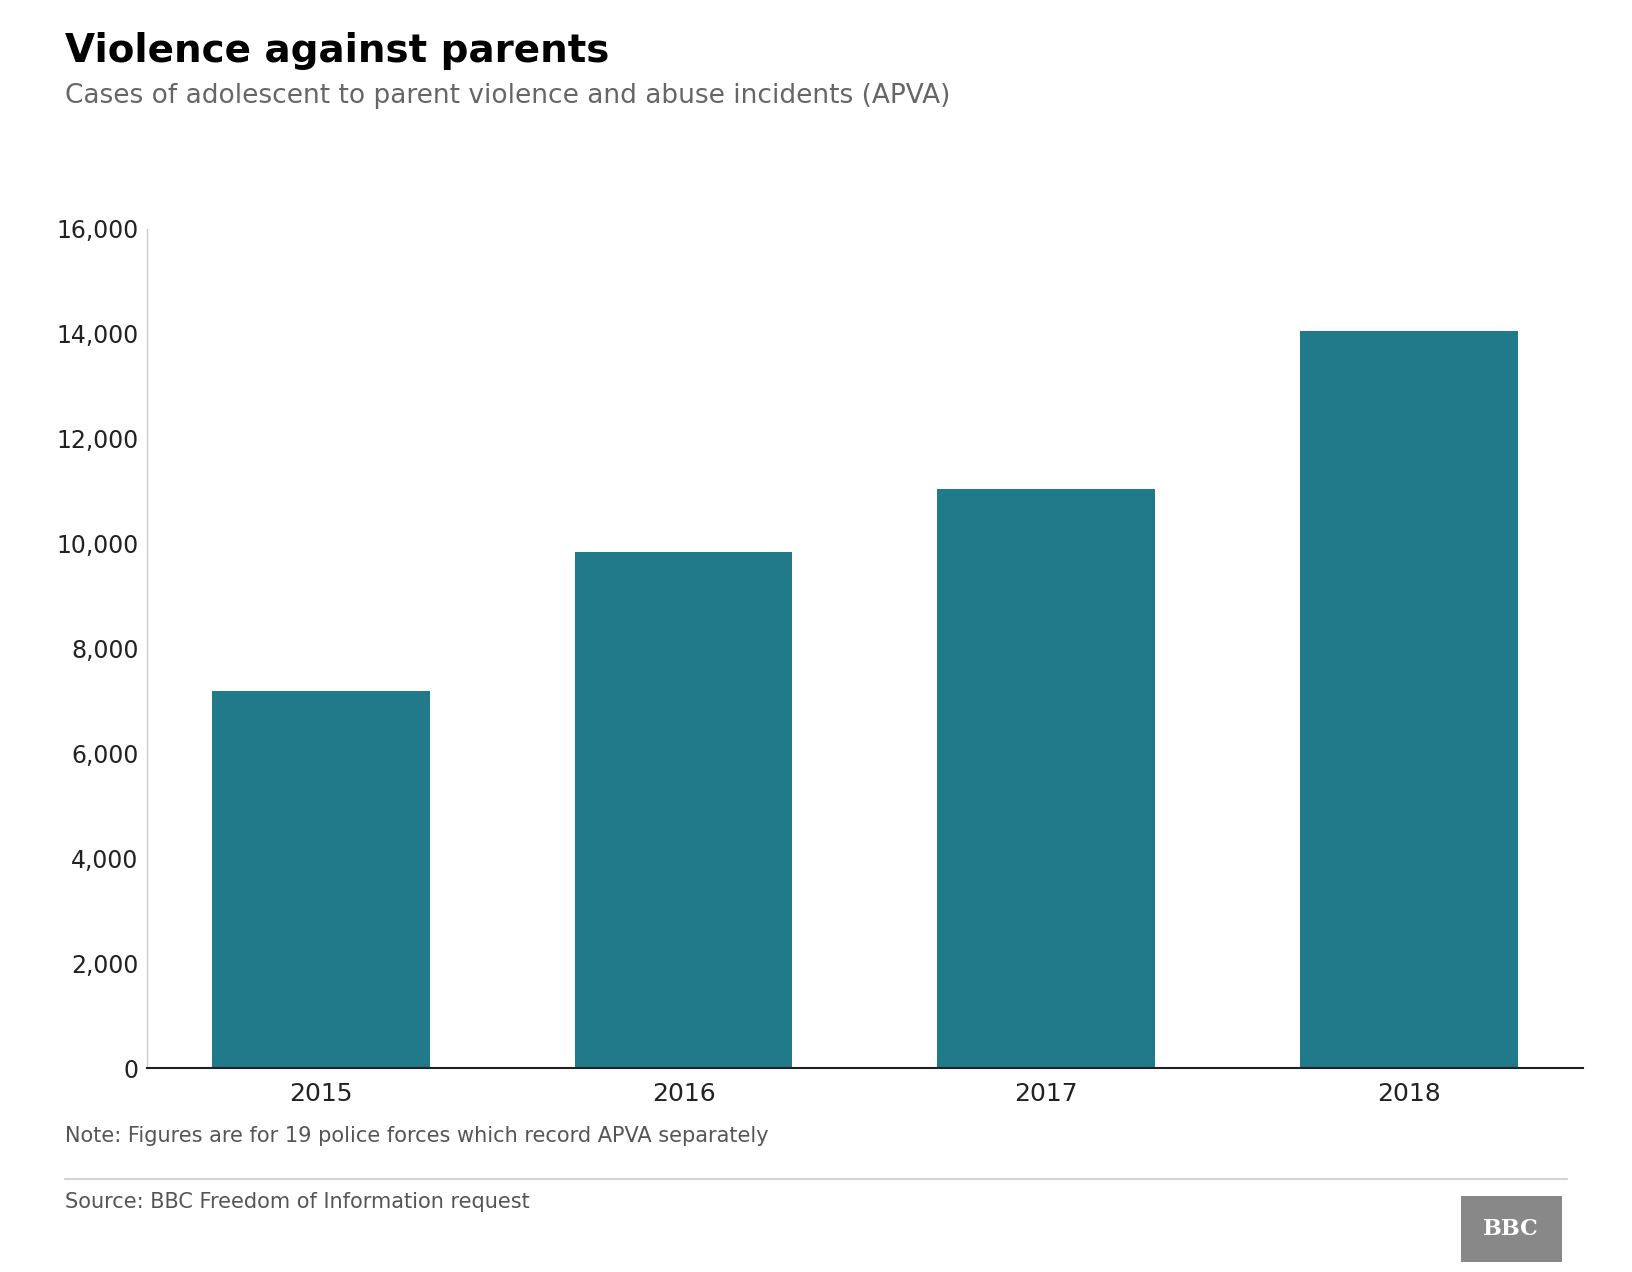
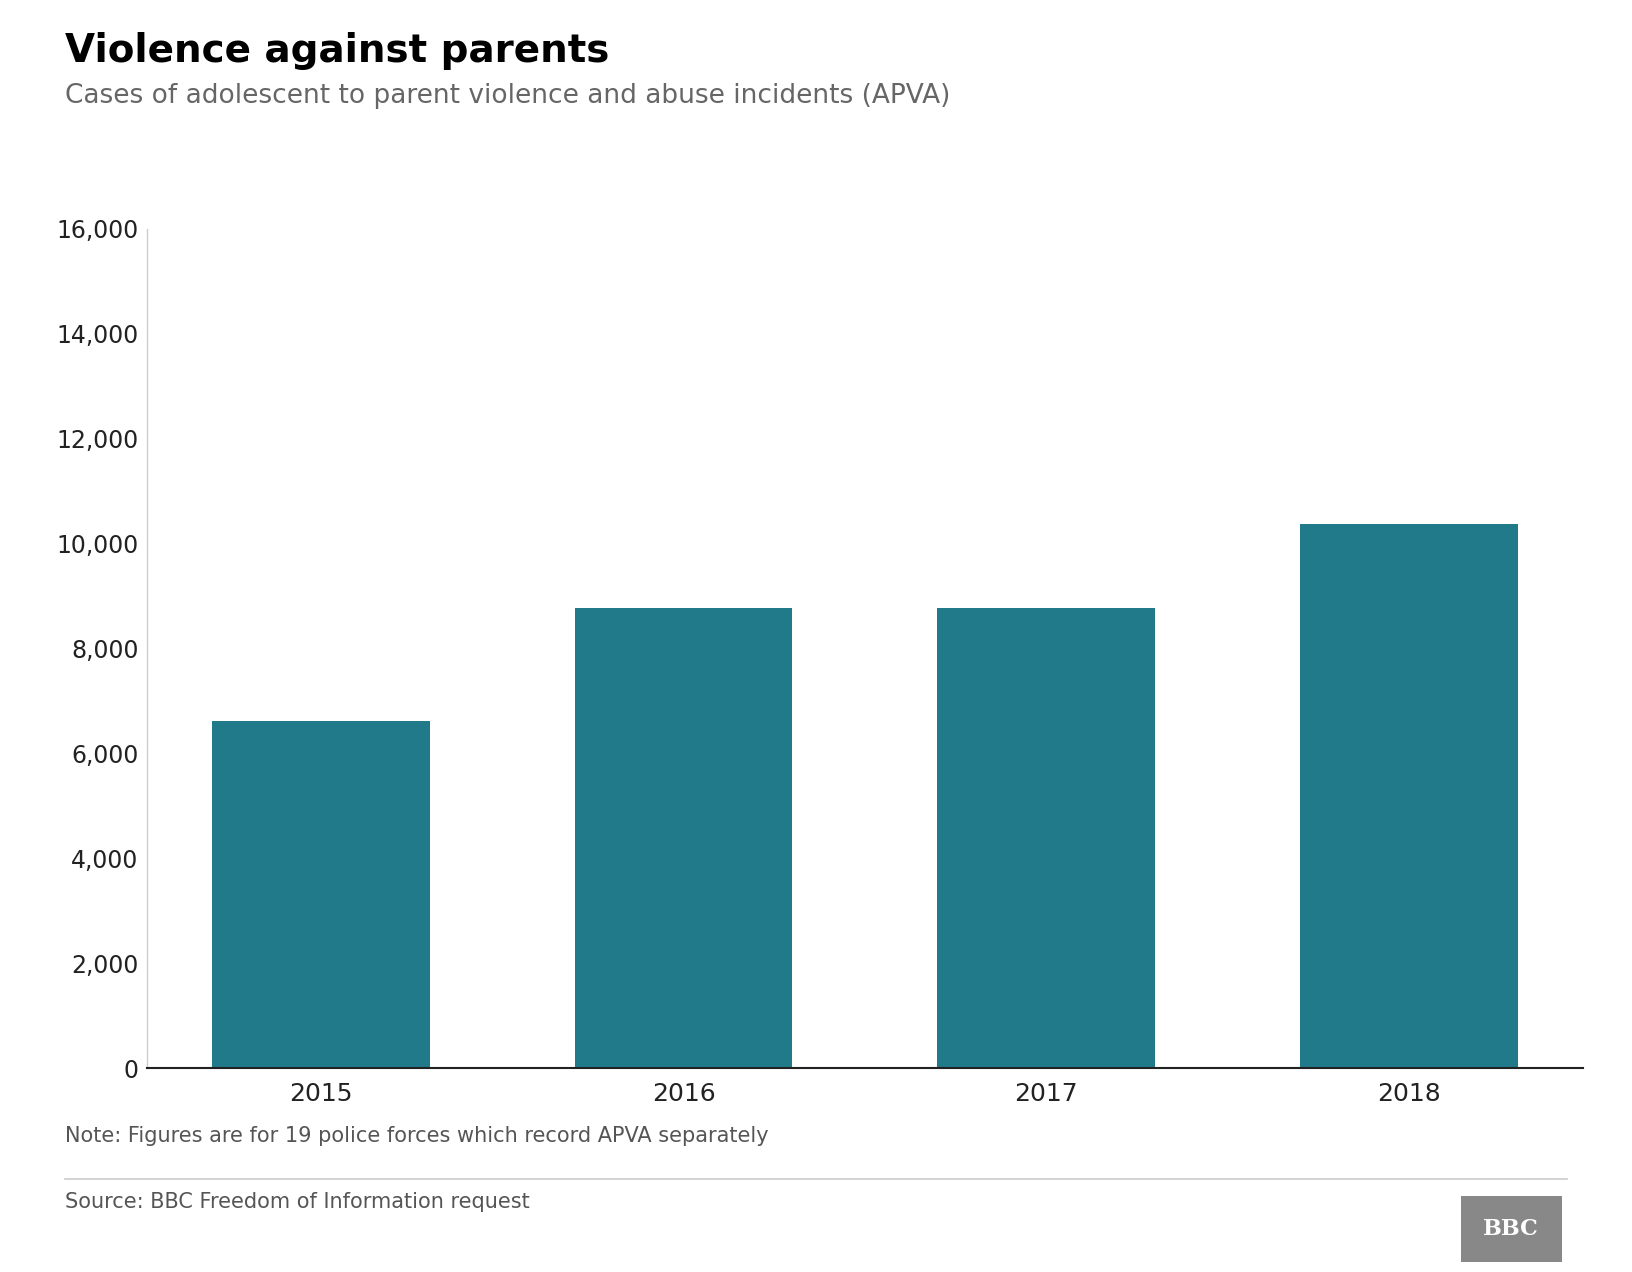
2015: 7,200 -> 6,620
2016: 9,850 -> 8,780
2017: 11,050 -> 8,780
2018: 14,050 -> 10,380
